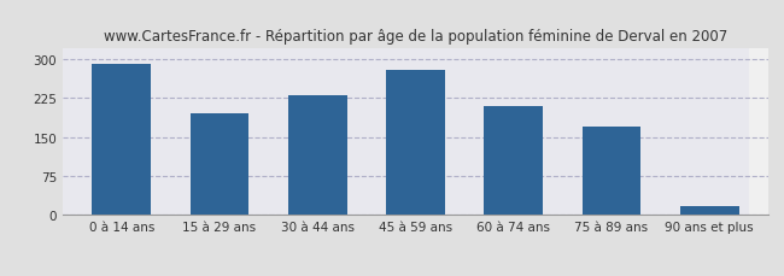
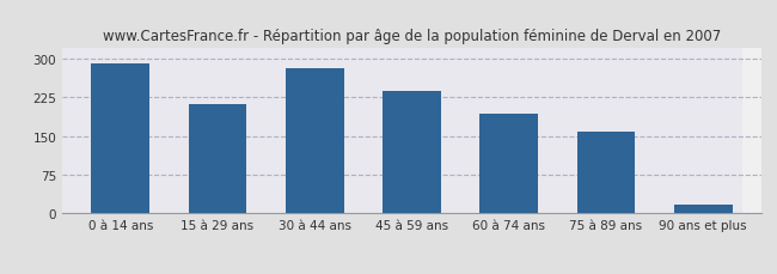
15 à 29 ans: 195 -> 213
30 à 44 ans: 230 -> 282
45 à 59 ans: 280 -> 238
60 à 74 ans: 210 -> 193
75 à 89 ans: 170 -> 158
